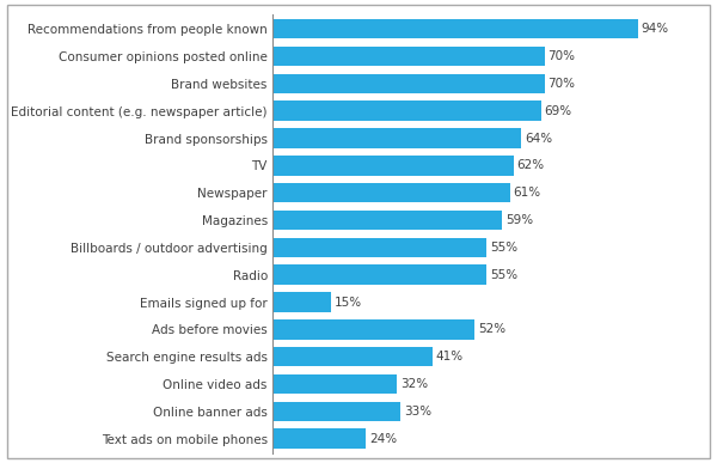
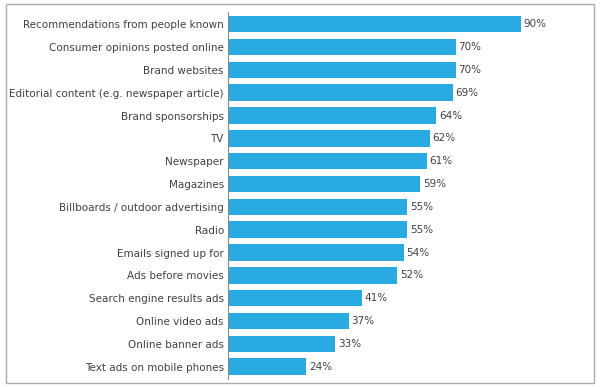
Recommendations from people known: 94% -> 90%
Emails signed up for: 15% -> 54%
Online video ads: 32% -> 37%
